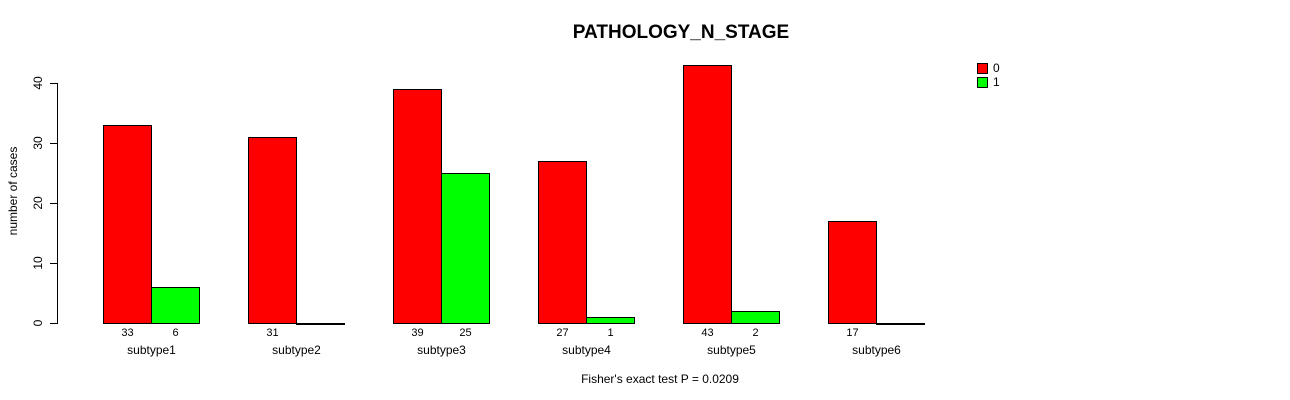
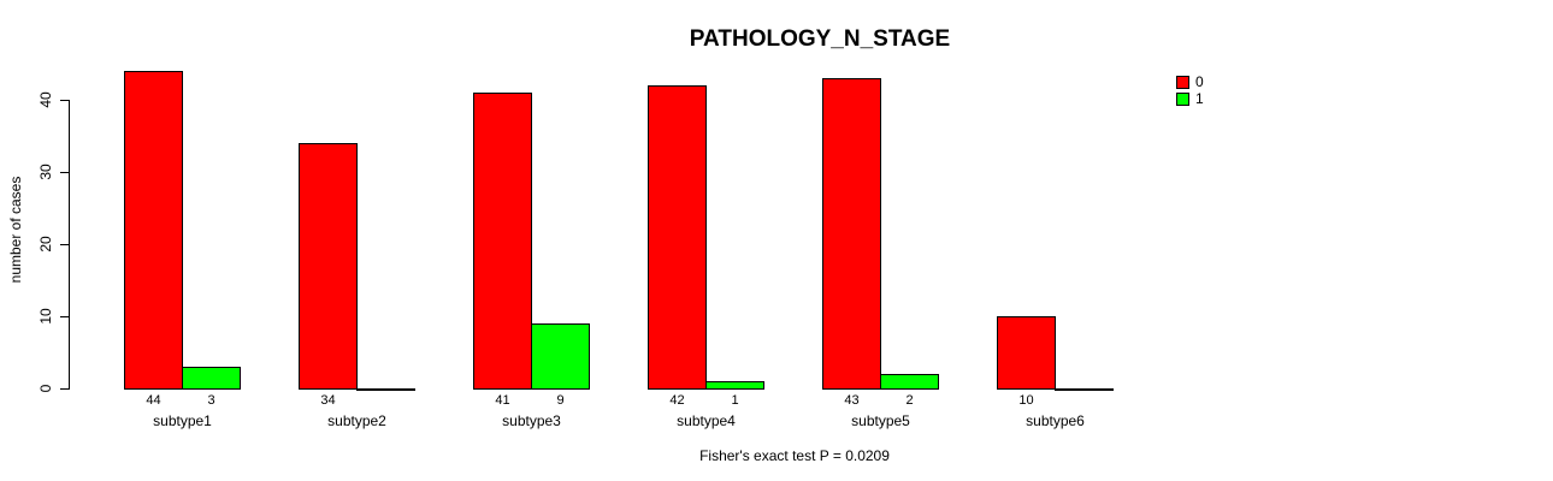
0/subtype1: 33 -> 44
1/subtype1: 6 -> 3
0/subtype2: 31 -> 34
0/subtype3: 39 -> 41
1/subtype3: 25 -> 9
0/subtype4: 27 -> 42
0/subtype6: 17 -> 10
